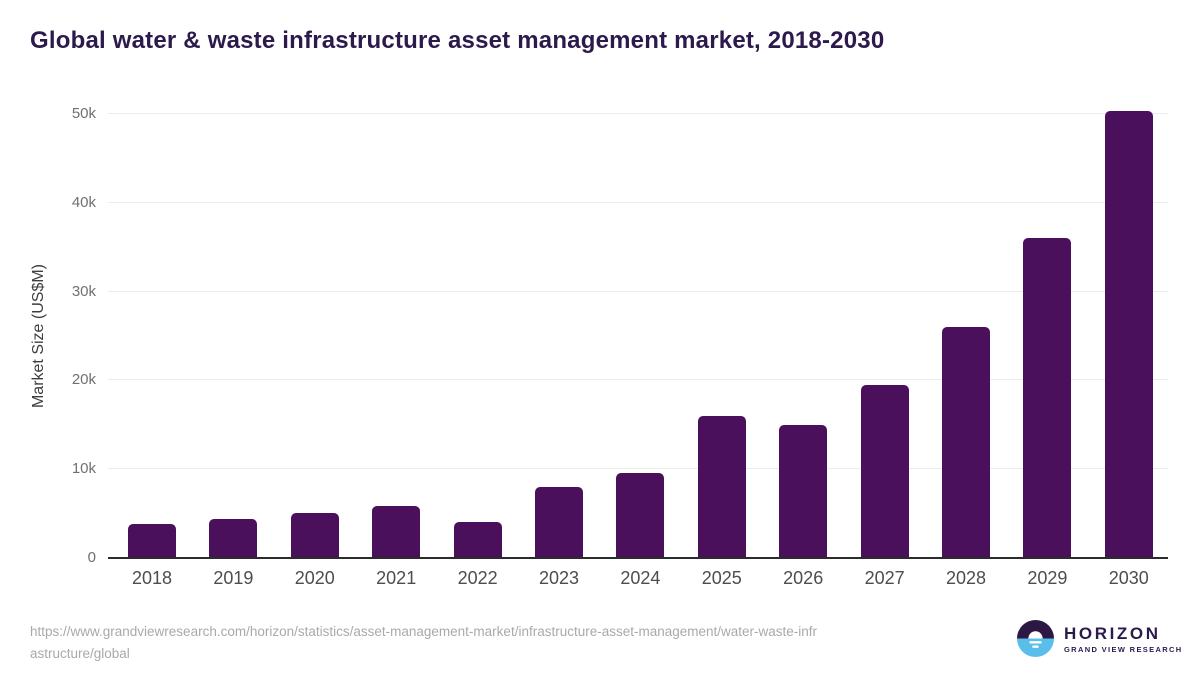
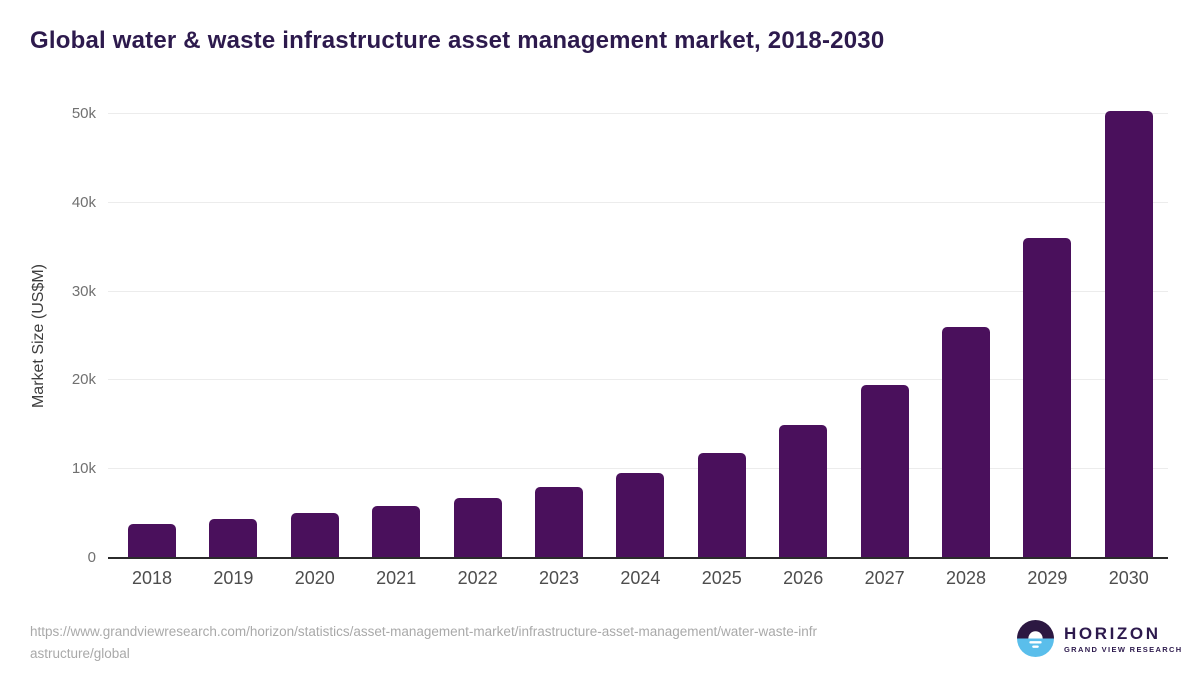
2022: 4k -> 7k
2025: 16k -> 12k
